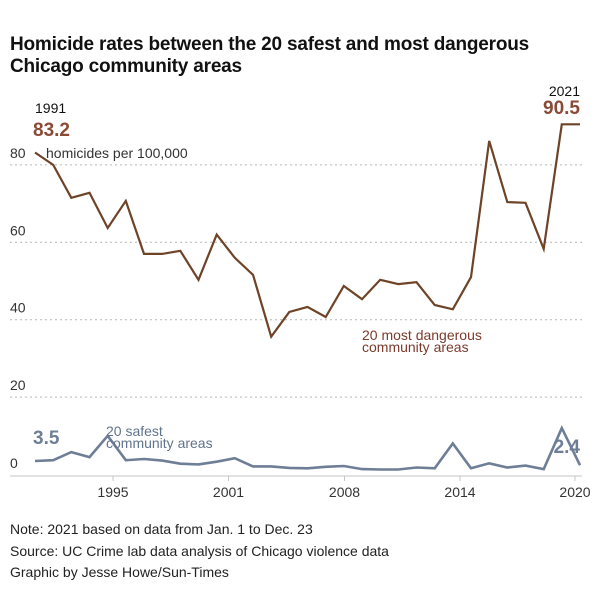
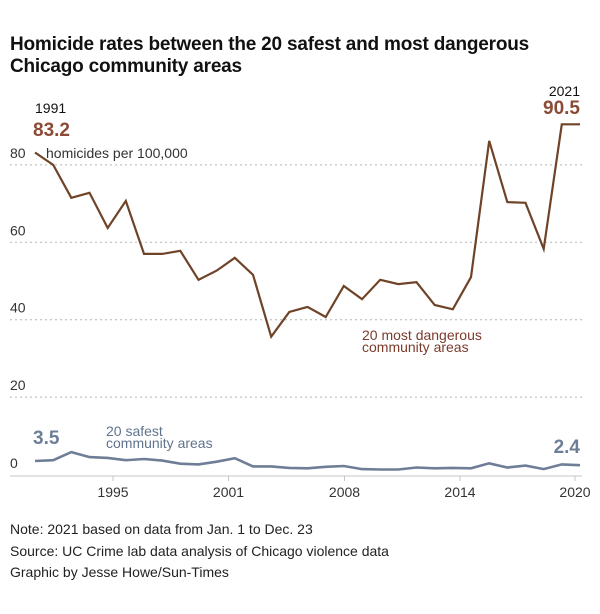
20 safest community areas/1995: 10 -> 4
20 most dangerous community areas/2001: 62 -> 53
20 safest community areas/2014: 8 -> 2
20 safest community areas/2020: 12 -> 3
